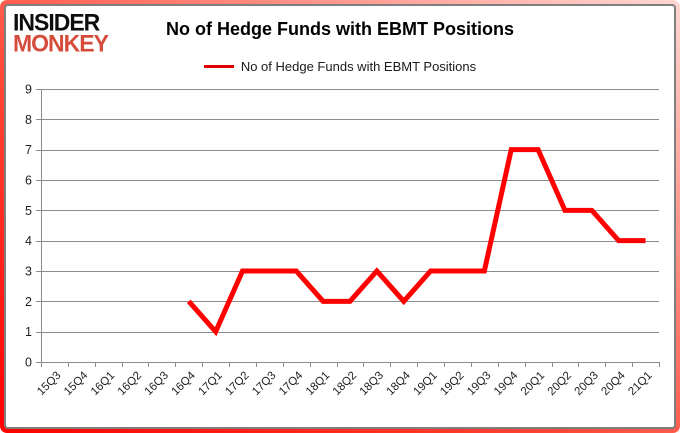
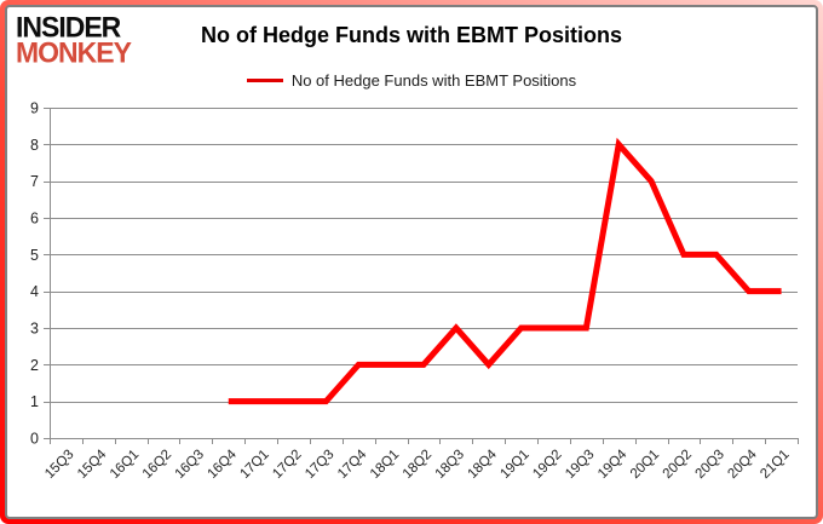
16Q4: 2 -> 1
17Q2: 3 -> 1
17Q3: 3 -> 1
17Q4: 3 -> 2
19Q4: 7 -> 8
